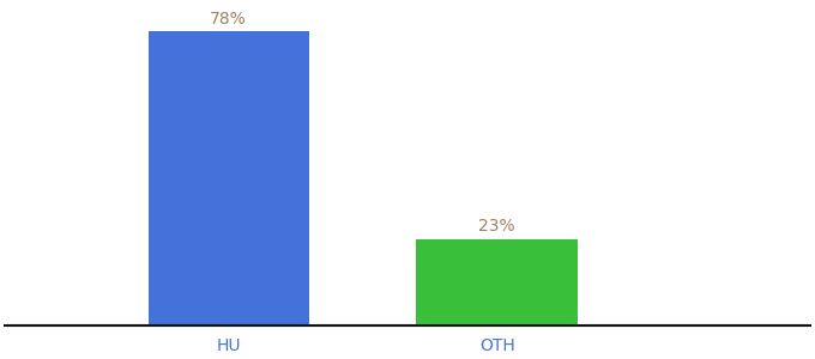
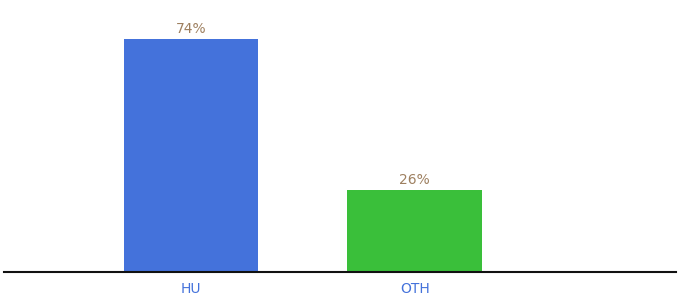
HU: 78% -> 74%
OTH: 23% -> 26%
